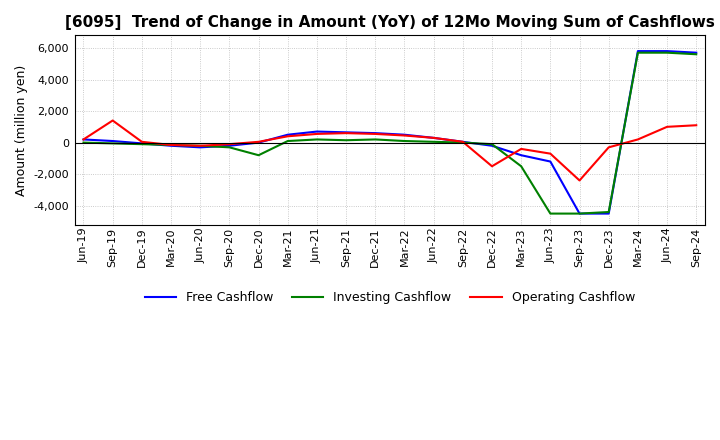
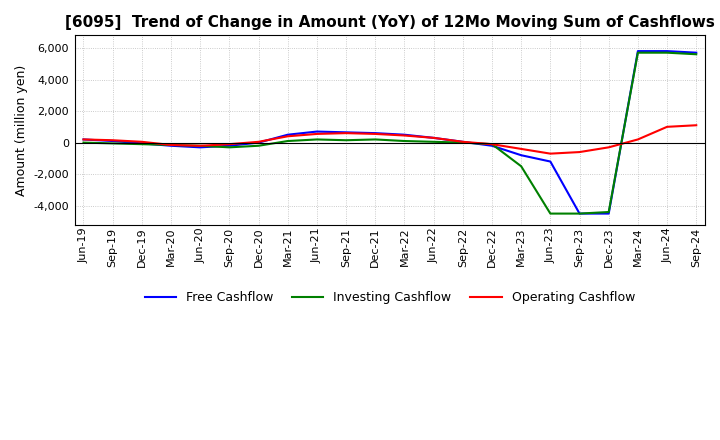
Operating Cashflow/Sep-19: 1,400 -> 200
Investing Cashflow/Dec-20: -800 -> -200
Operating Cashflow/Dec-22: -1,500 -> -100
Operating Cashflow/Sep-23: -2,400 -> -600
